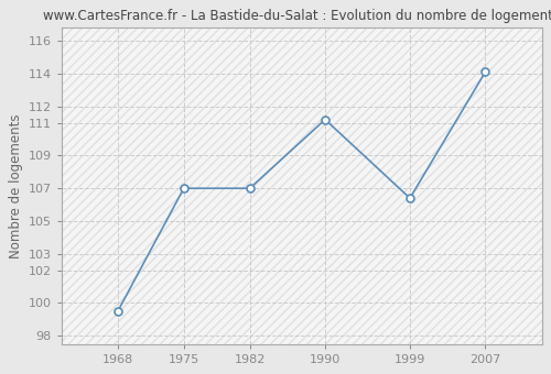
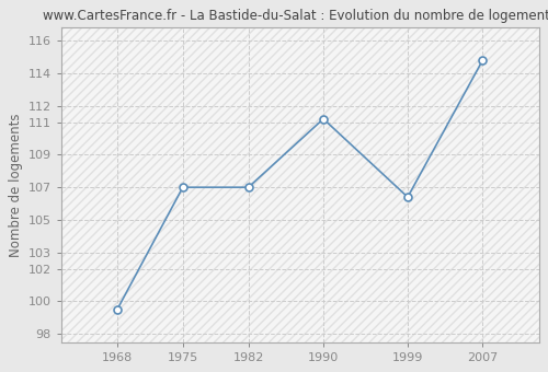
2007: 114.1 -> 114.8
